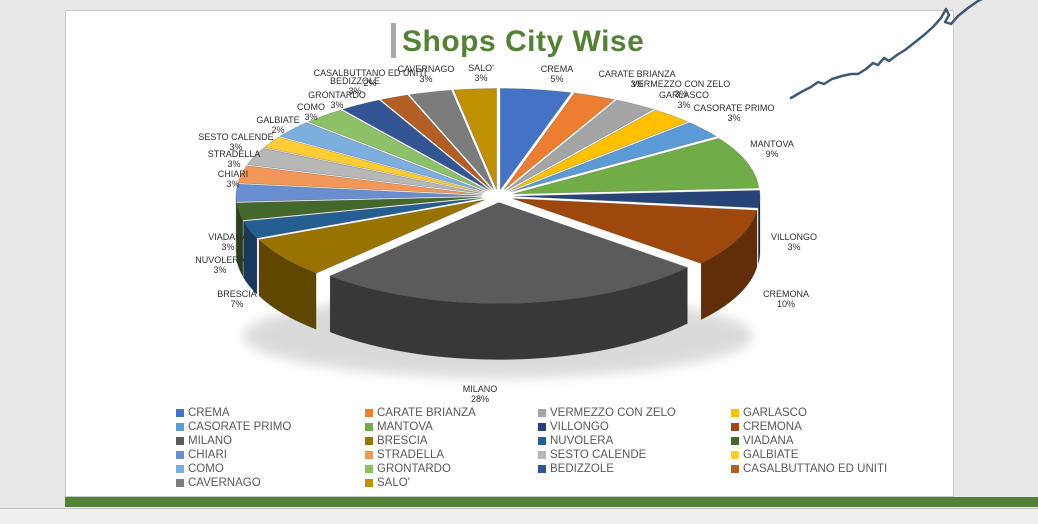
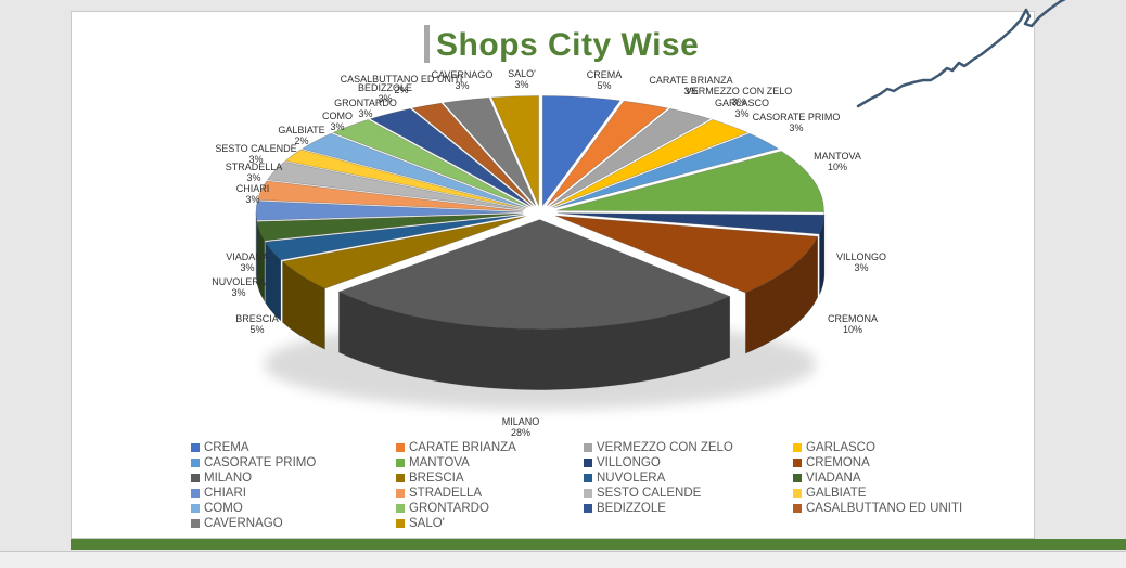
MANTOVA: 9% -> 10%
BRESCIA: 7% -> 5%
